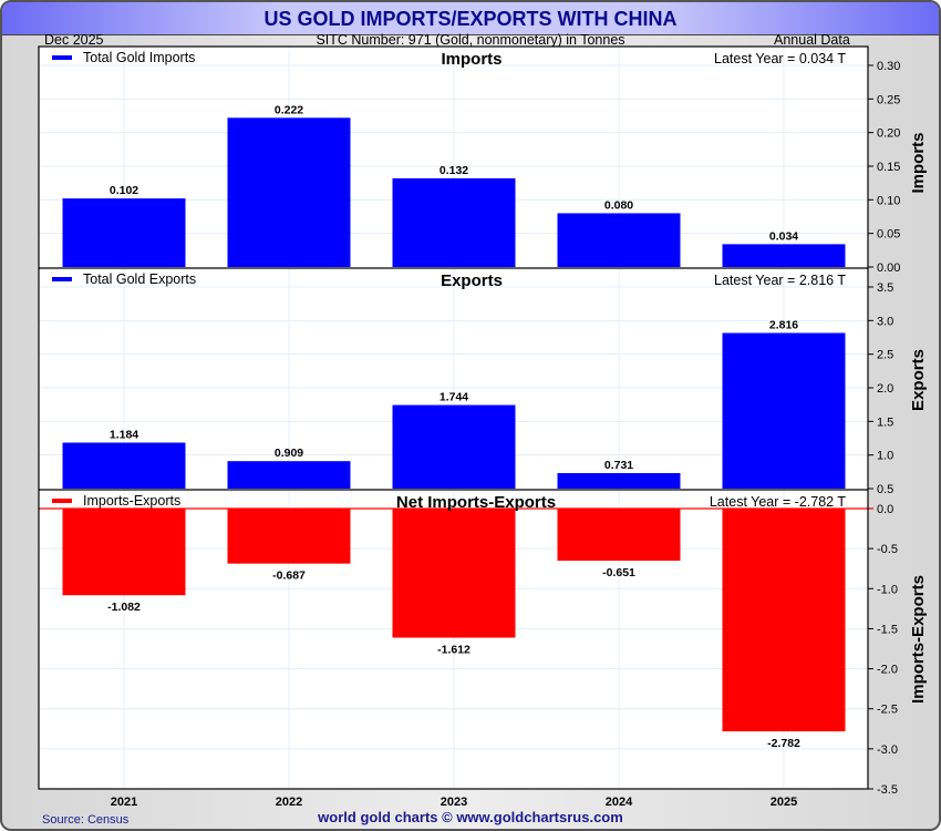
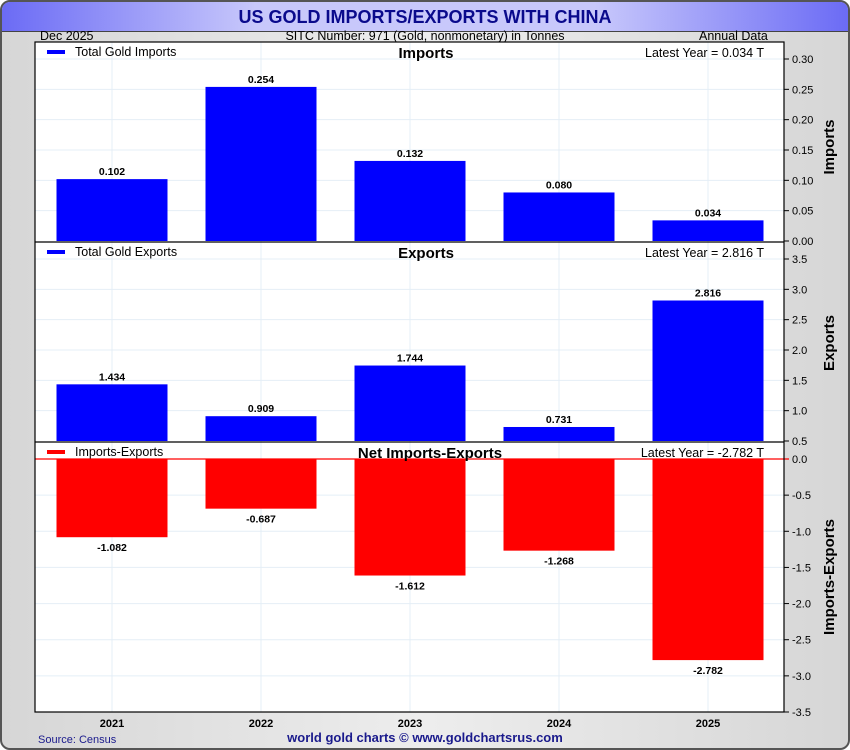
Imports/2022: 0.222 -> 0.254
Exports/2021: 1.184 -> 1.434
Net Imports-Exports/2024: -0.651 -> -1.268
